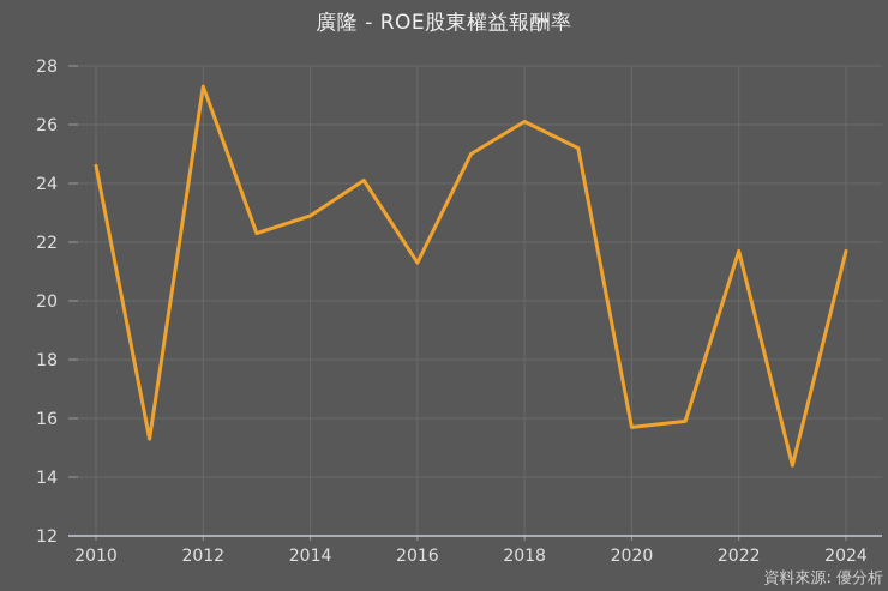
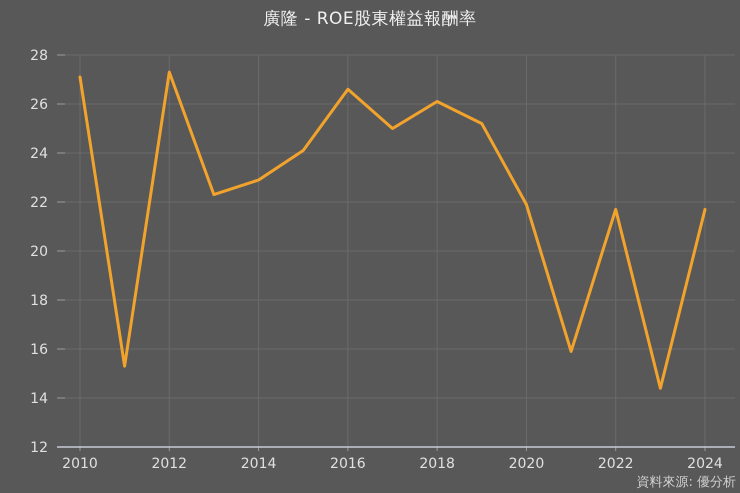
2010: 24.6 -> 27.1
2016: 21.3 -> 26.6
2020: 15.7 -> 21.9
